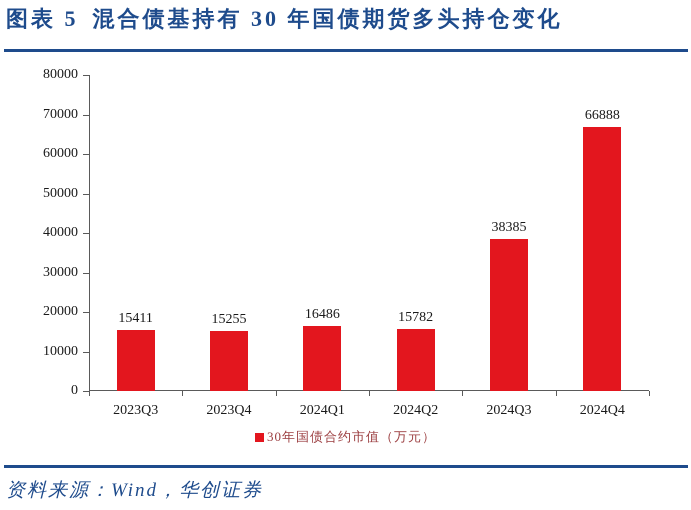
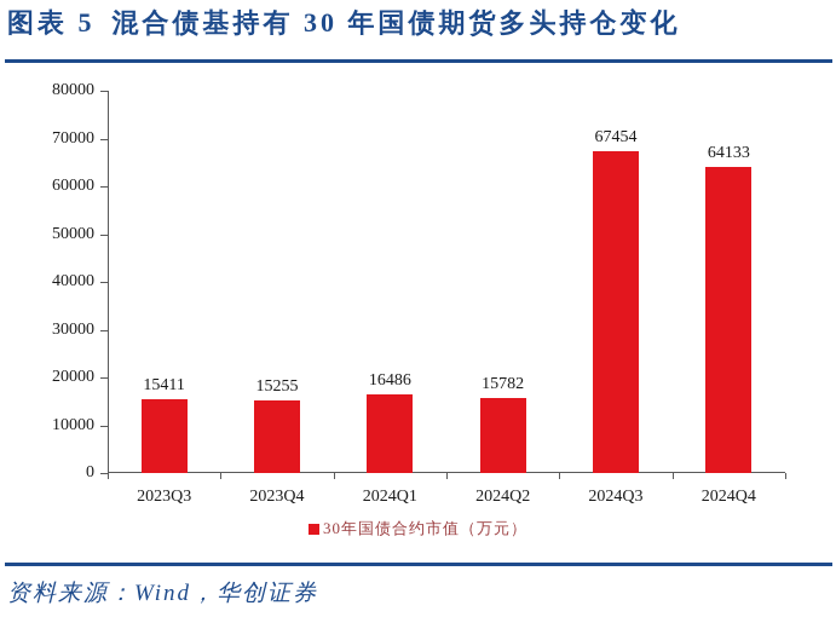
2024Q3: 38385 -> 67454
2024Q4: 66888 -> 64133
